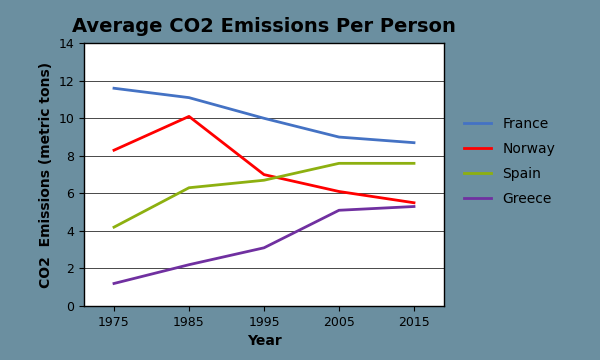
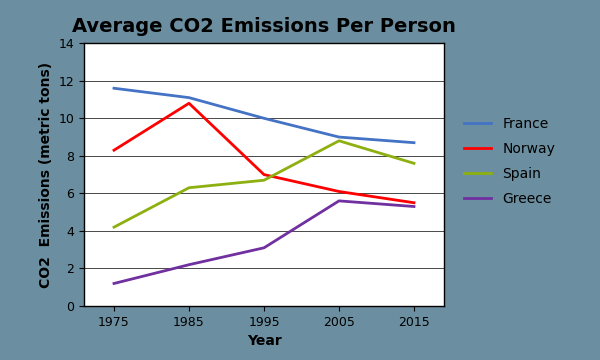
Norway/1985: 10.1 -> 10.8
Spain/2005: 7.6 -> 8.8
Greece/2005: 5.1 -> 5.6
